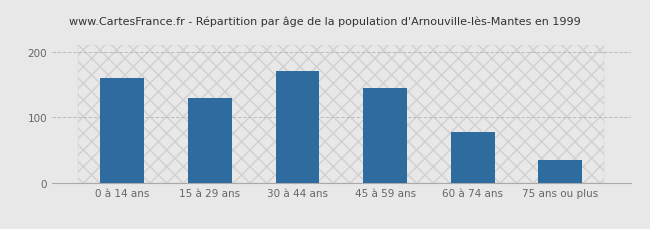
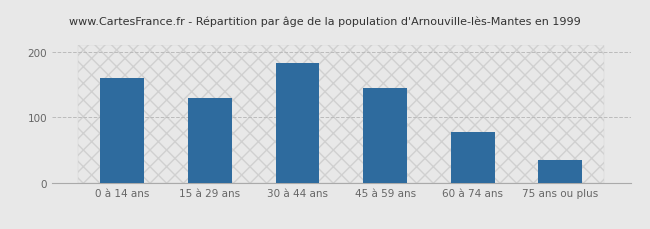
30 à 44 ans: 170 -> 182
